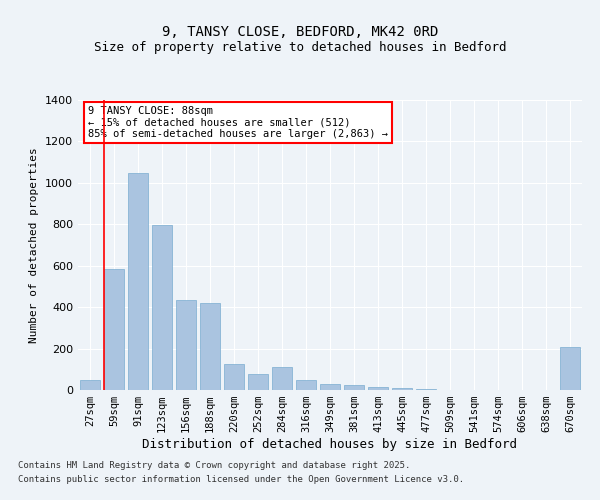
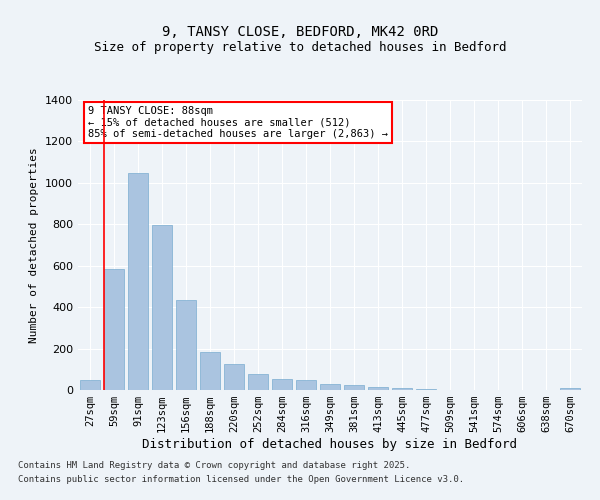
188sqm: 420 -> 182
284sqm: 110 -> 55
670sqm: 210 -> 10
